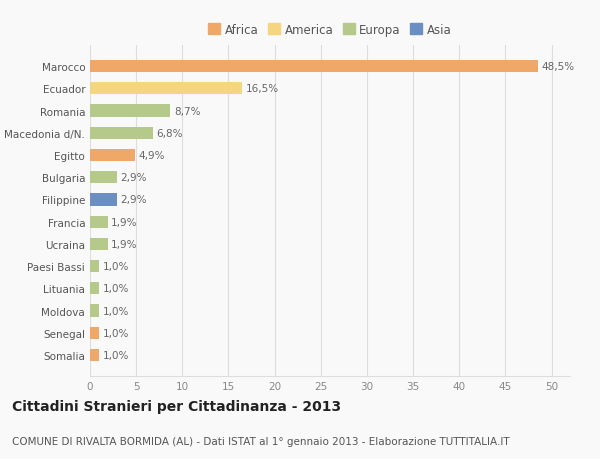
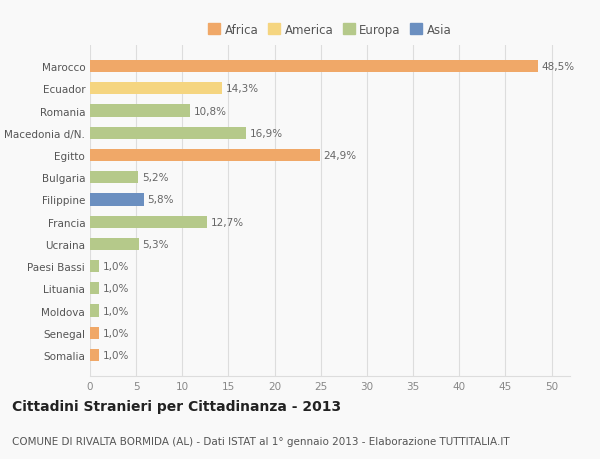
Ecuador: 16,5% -> 14,3%
Romania: 8,7% -> 10,8%
Macedonia d/N.: 6,8% -> 16,9%
Egitto: 4,9% -> 24,9%
Bulgaria: 2,9% -> 5,2%
Filippine: 2,9% -> 5,8%
Francia: 1,9% -> 12,7%
Ucraina: 1,9% -> 5,3%
